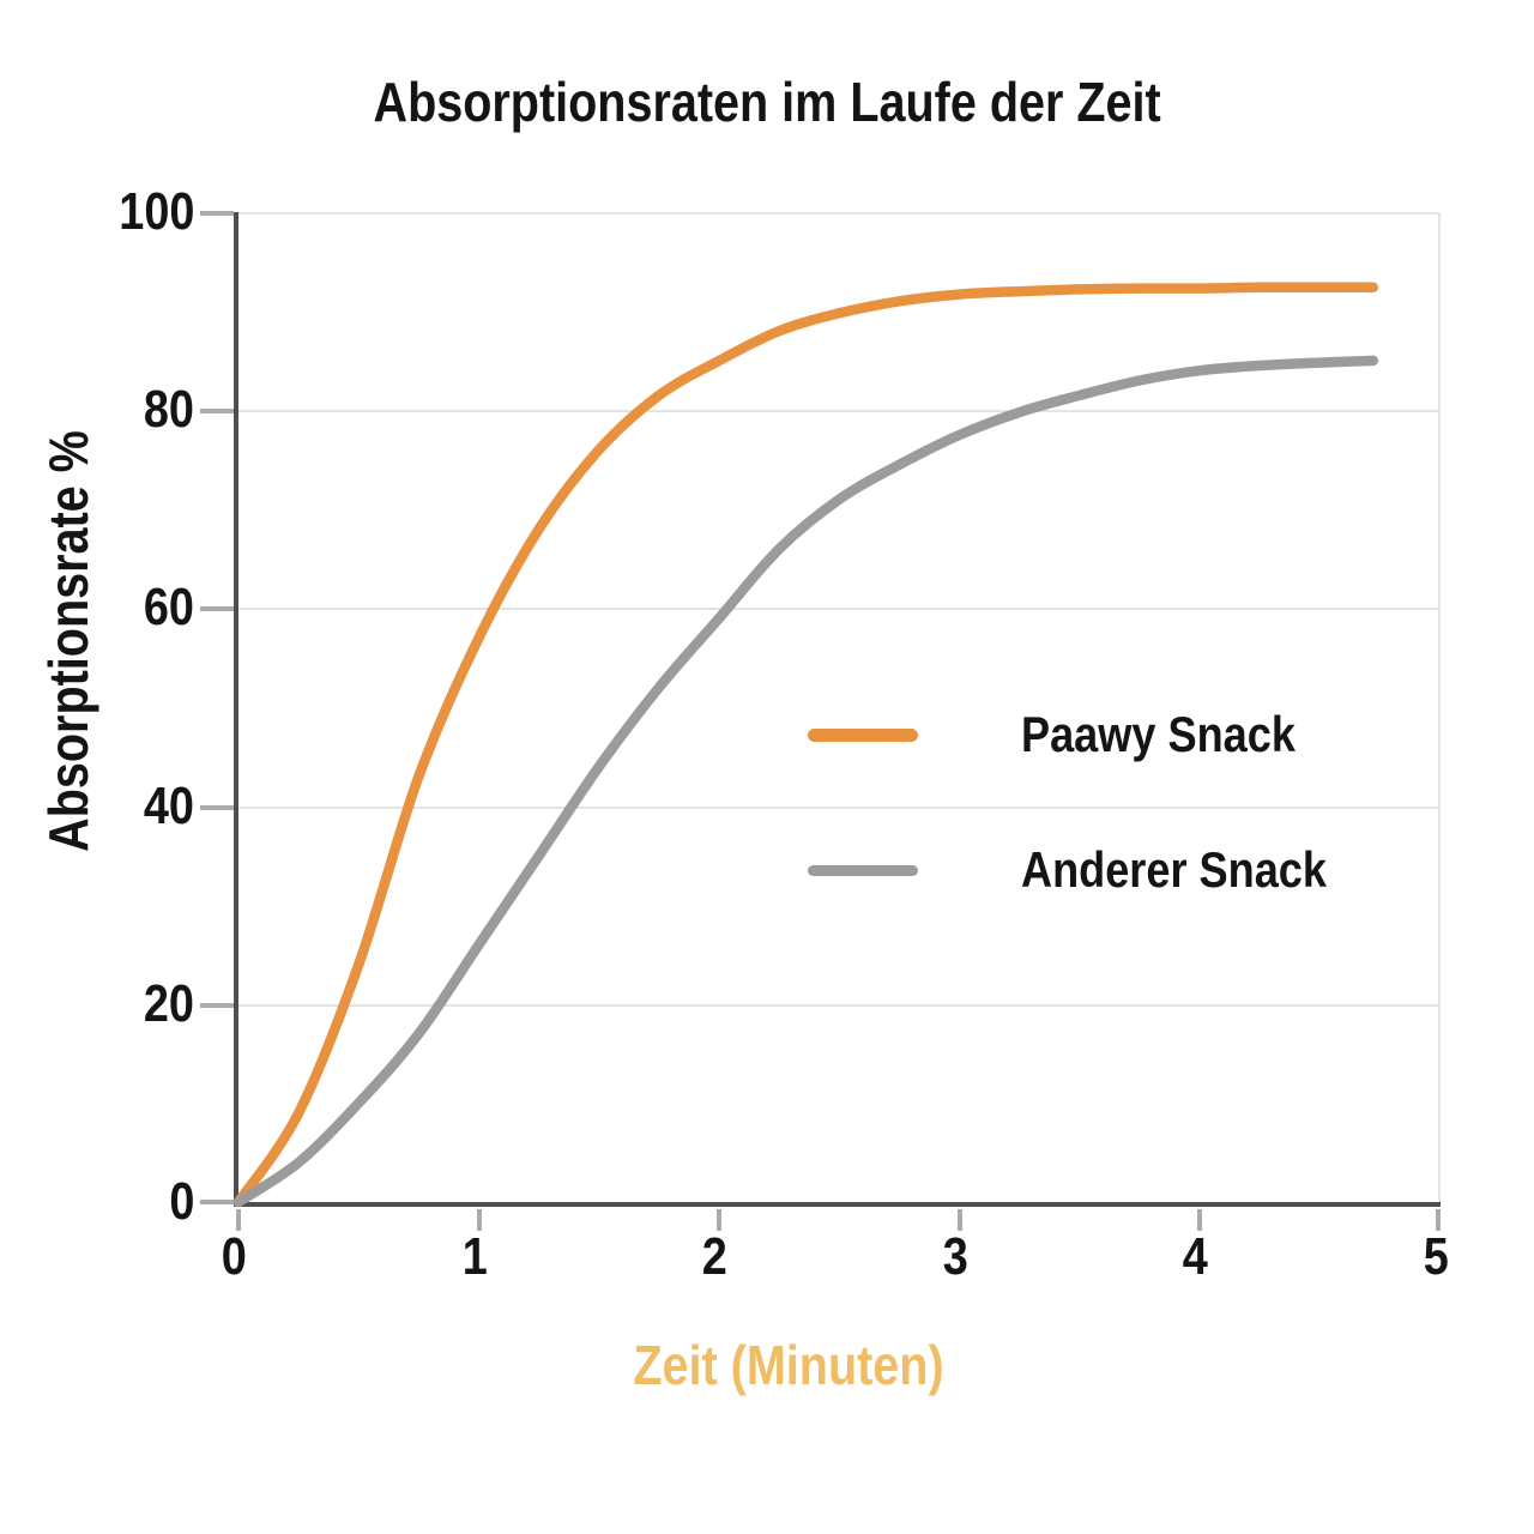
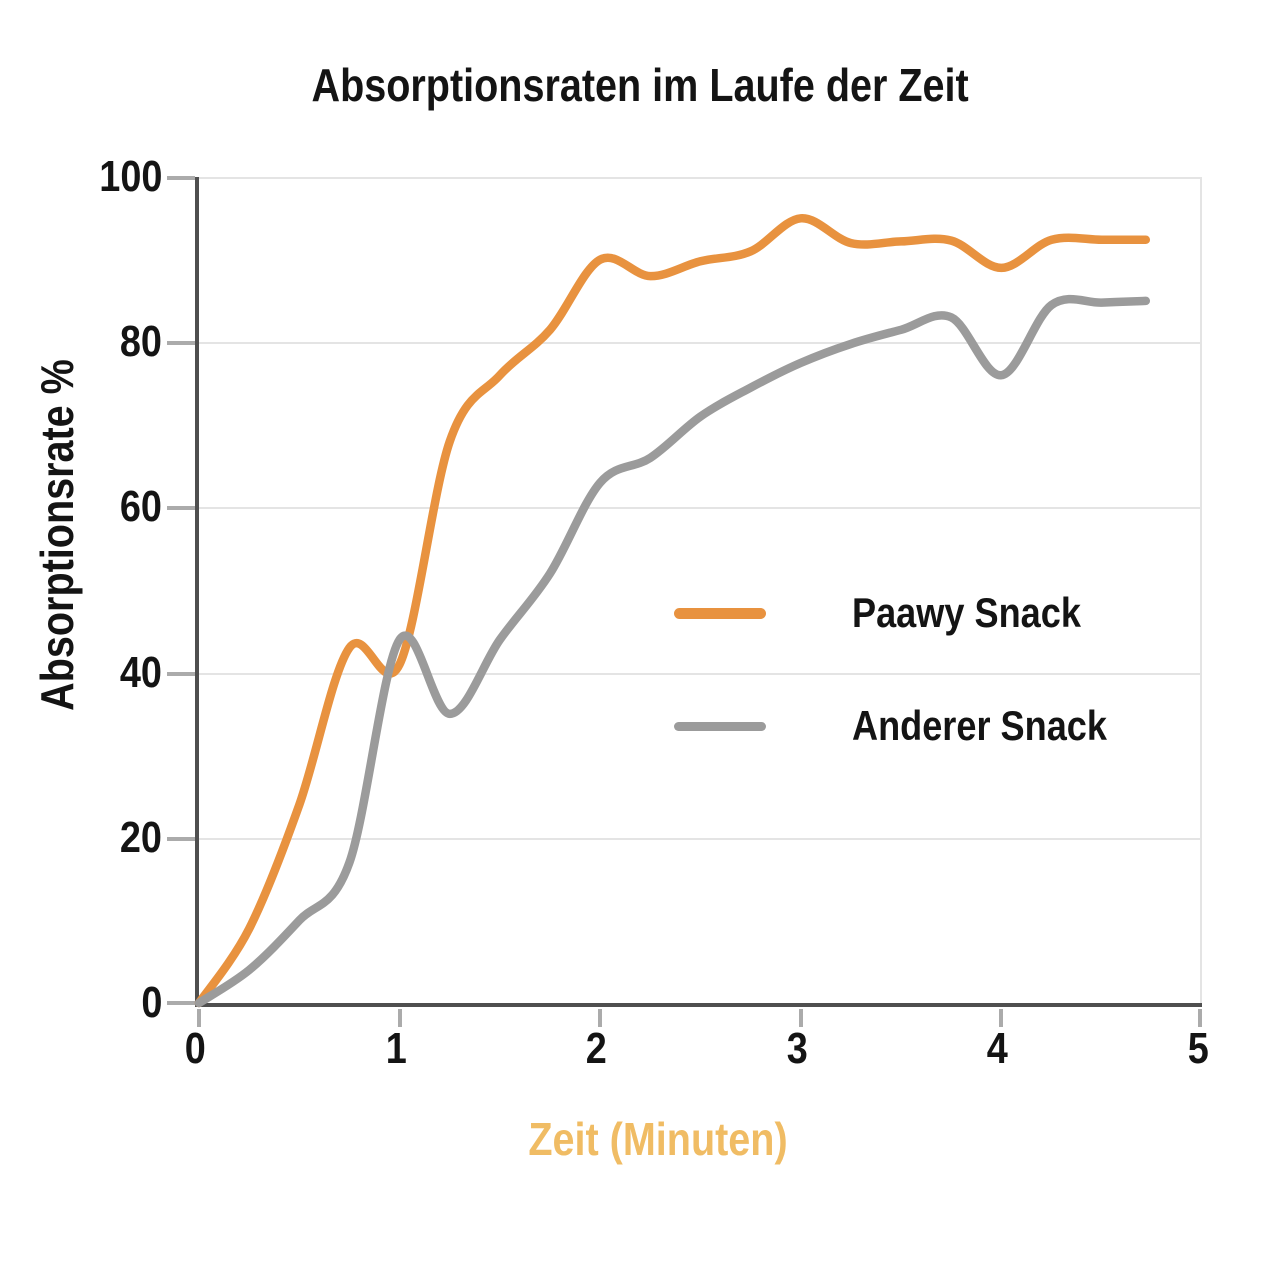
Paawy Snack/1: 57 -> 41
Anderer Snack/1: 26 -> 44
Paawy Snack/2: 85 -> 90
Anderer Snack/2: 59 -> 63
Paawy Snack/3: 92 -> 95
Paawy Snack/4: 92 -> 89
Anderer Snack/4: 84 -> 76
